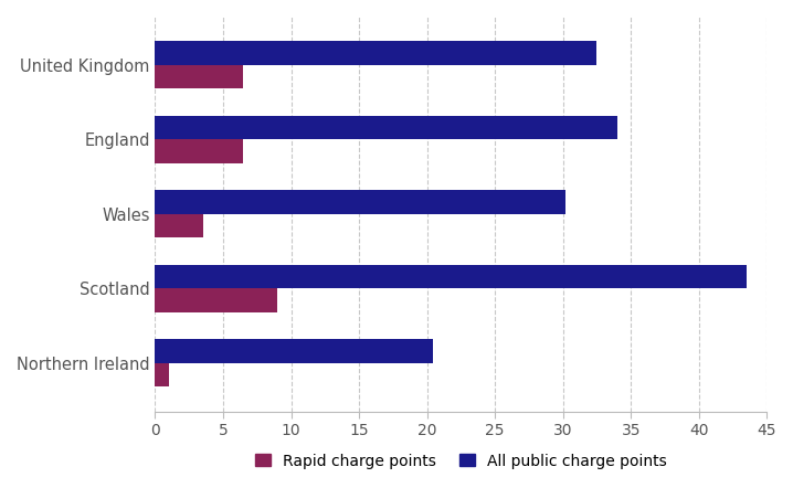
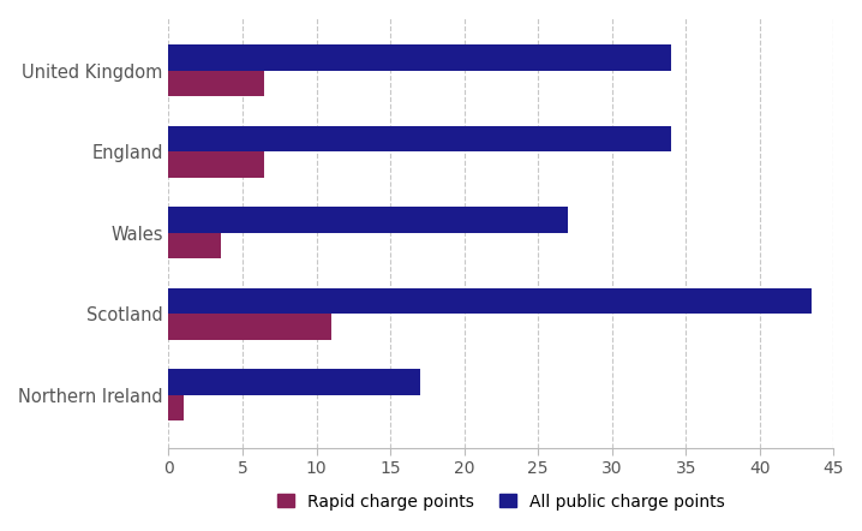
All public charge points/United Kingdom: 32.5 -> 34.0
All public charge points/Wales: 30.2 -> 27.0
Rapid charge points/Scotland: 9.0 -> 11.0
All public charge points/Northern Ireland: 20.4 -> 17.0
